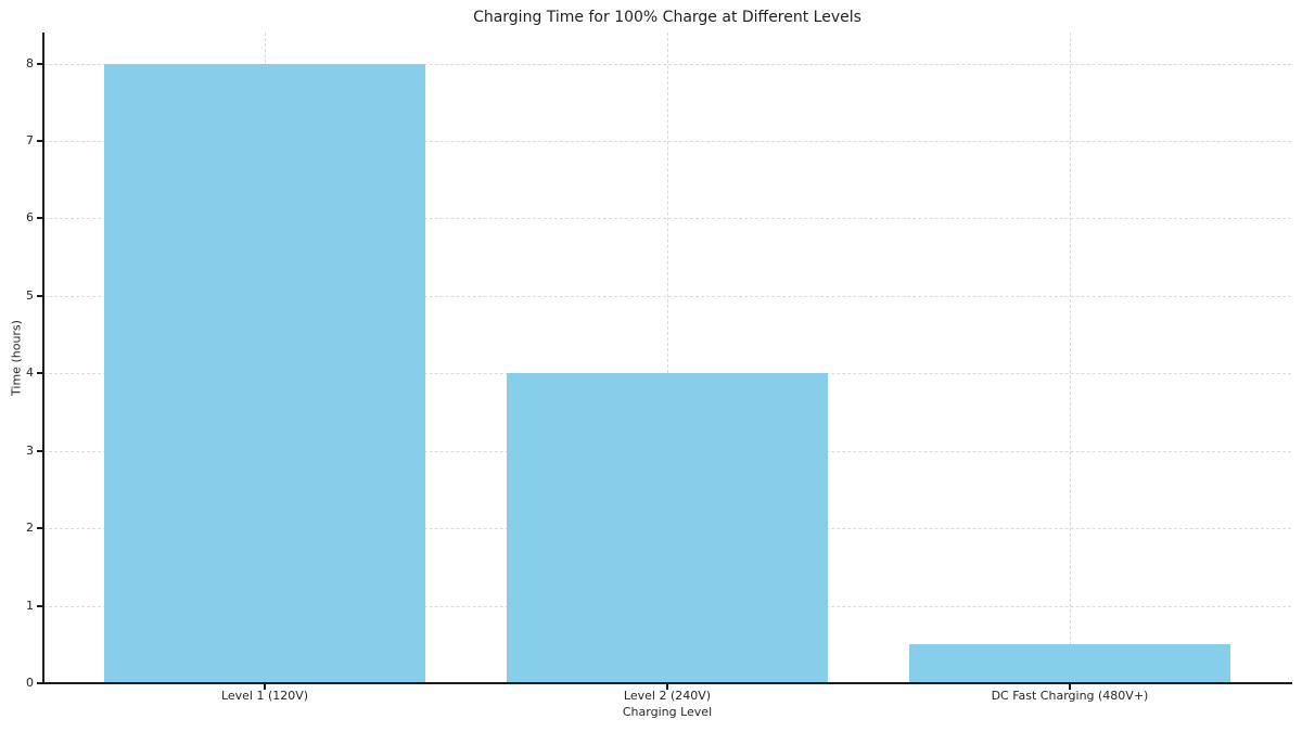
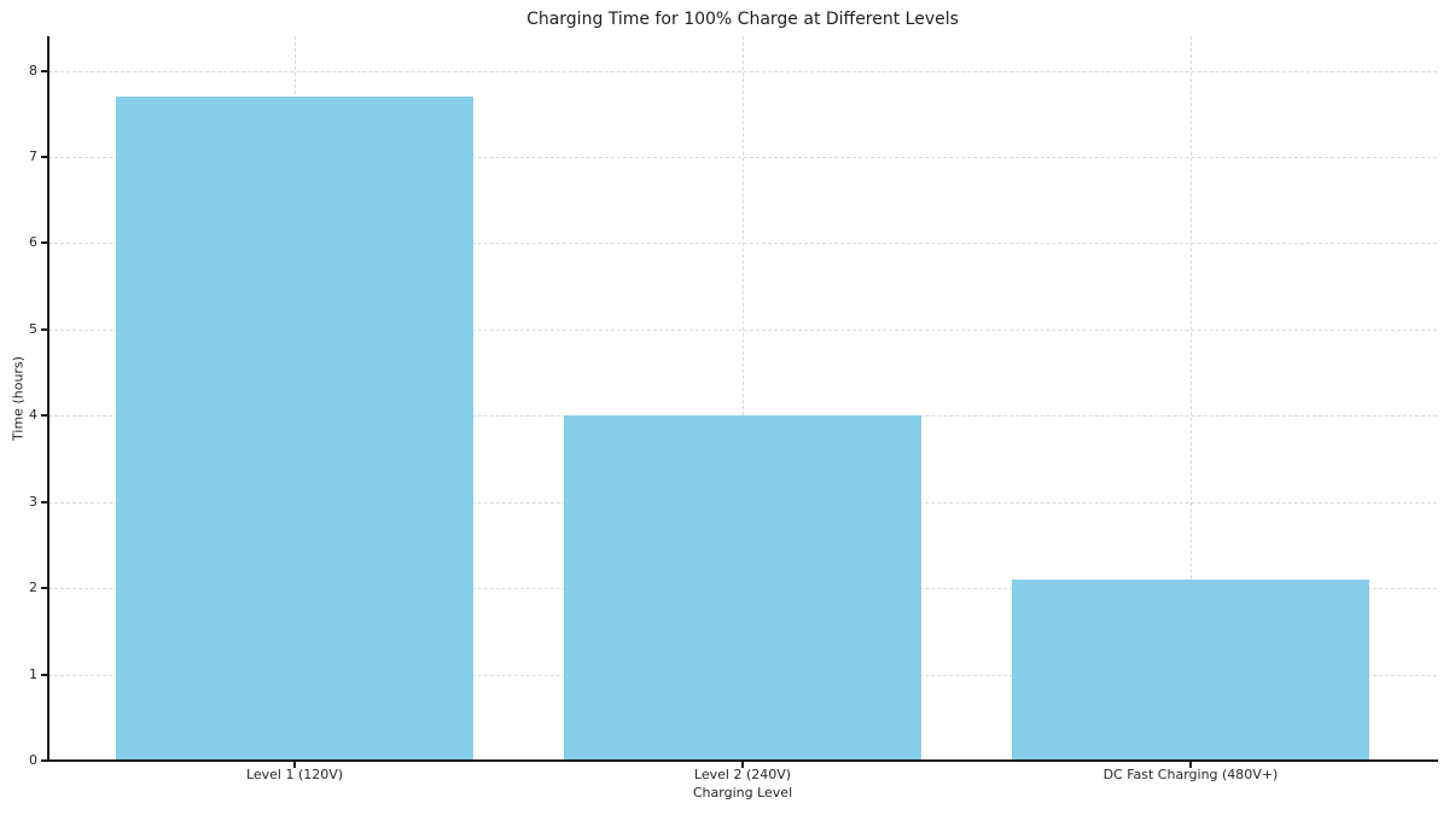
Level 1 (120V): 8.0 -> 7.7
DC Fast Charging (480V+): 0.5 -> 2.1
